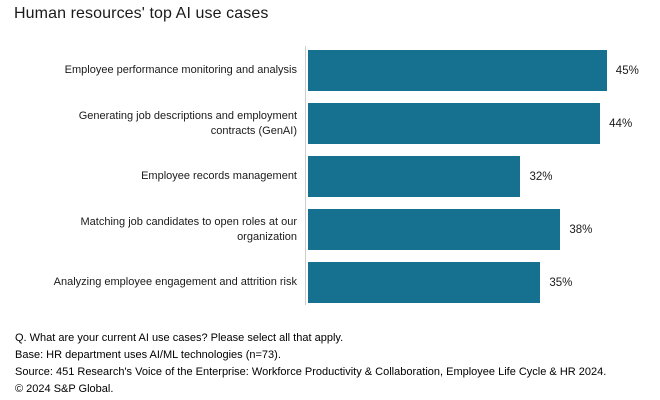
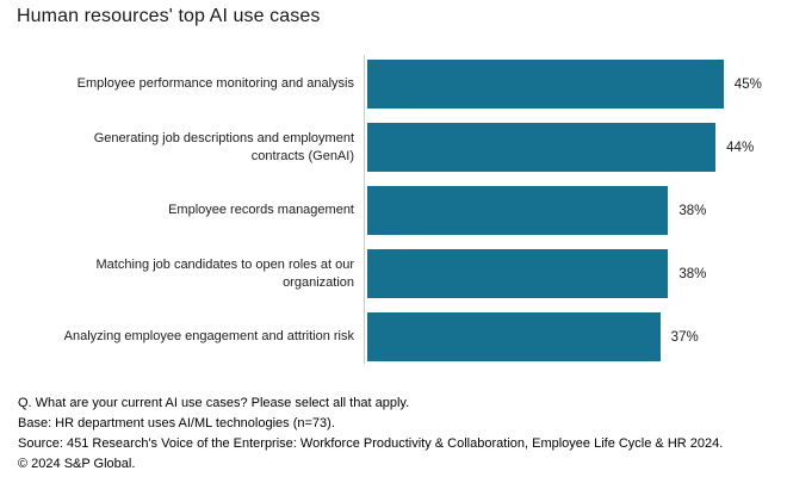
Employee records management: 32% -> 38%
Analyzing employee engagement and attrition risk: 35% -> 37%
